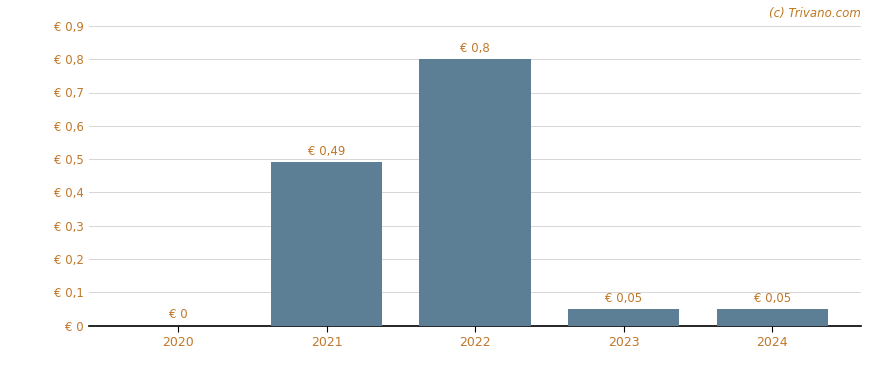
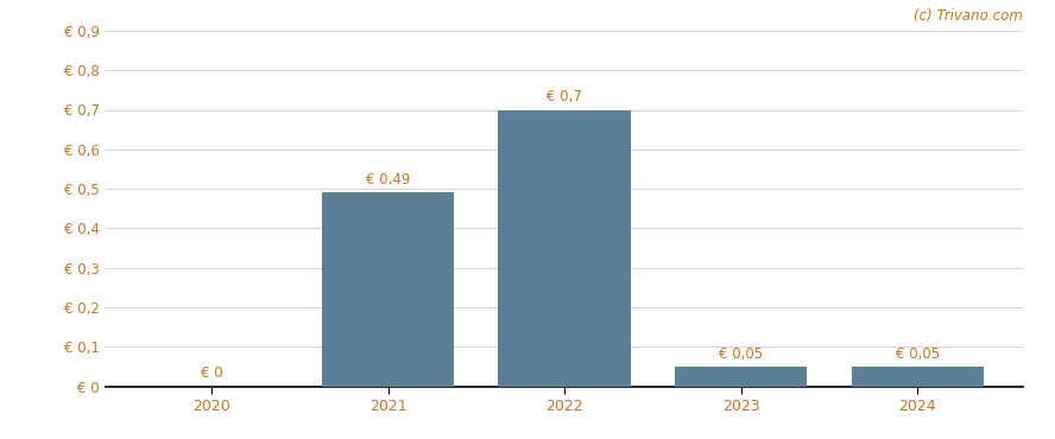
2022: 0,8 -> 0,7
